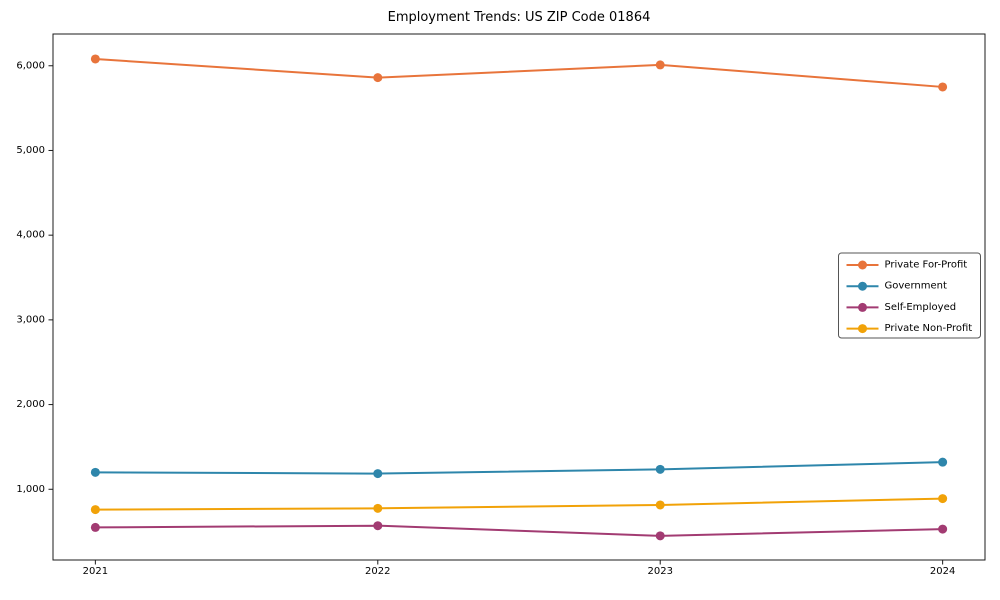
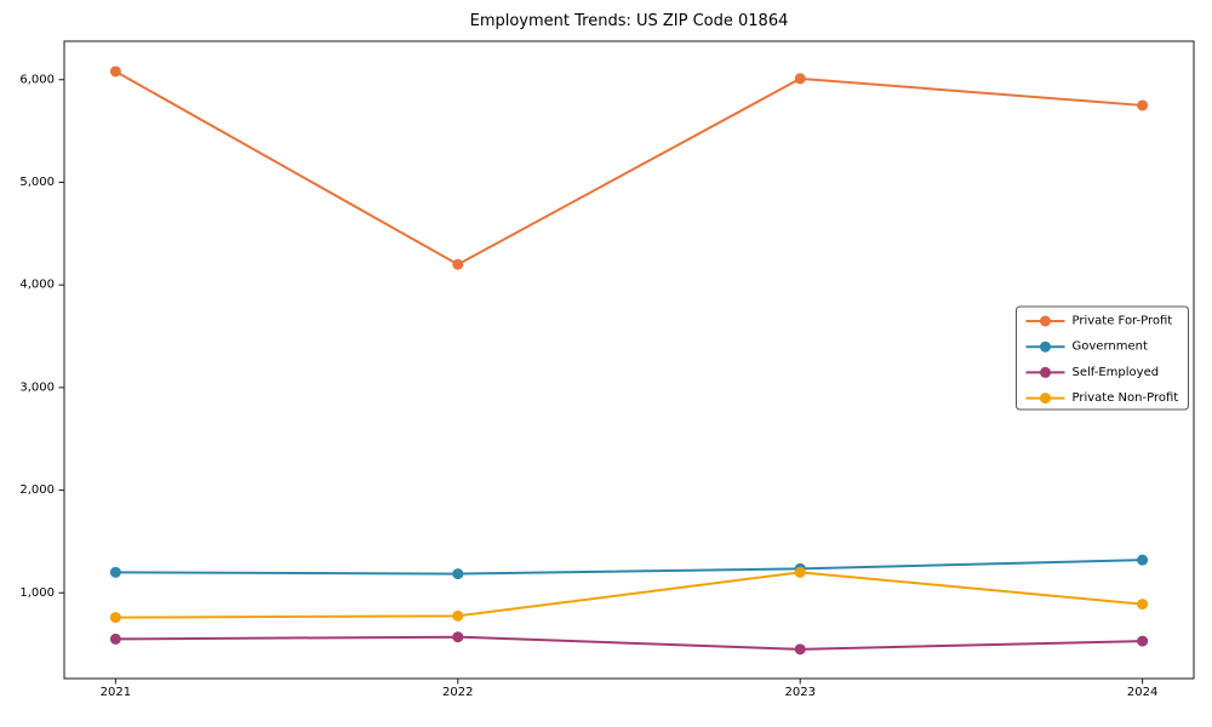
Private For-Profit/2022: 5900 -> 4200
Private Non-Profit/2023: 800 -> 1200
